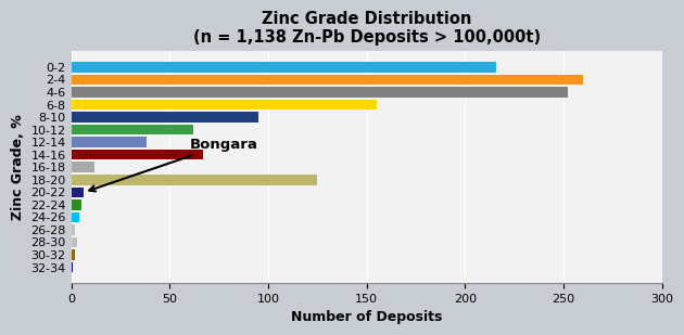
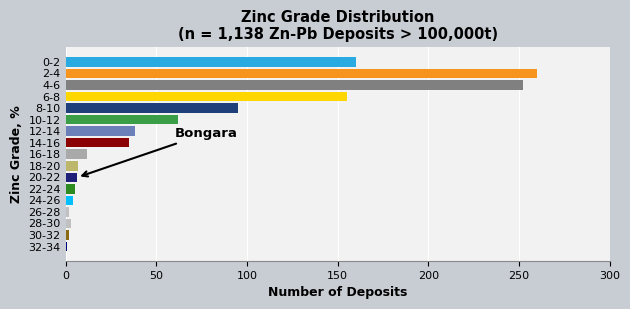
0-2: 216 -> 160
14-16: 67 -> 35
18-20: 125 -> 7
